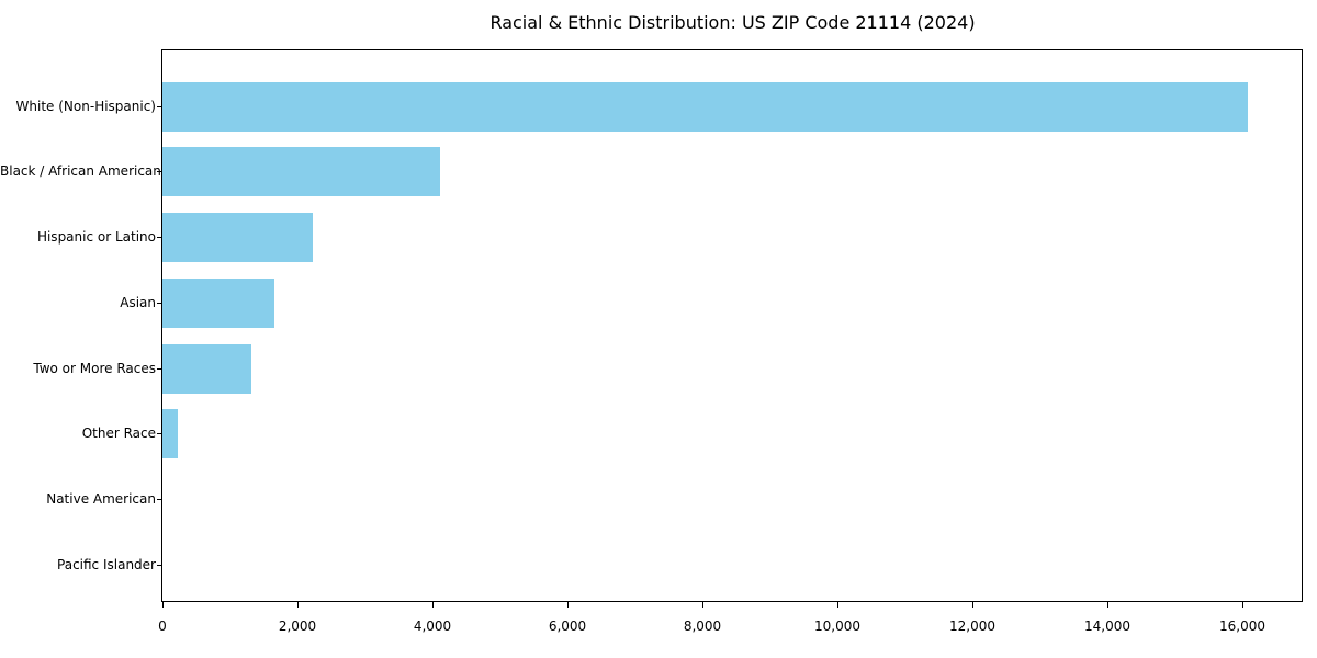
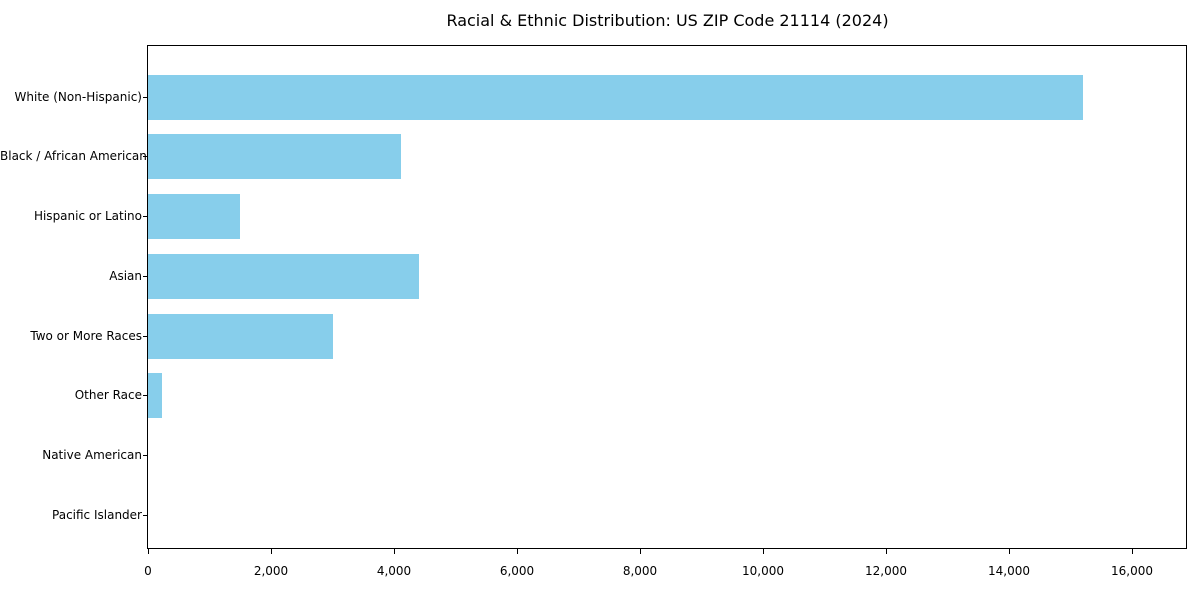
White (Non-Hispanic): 16100 -> 15200
Hispanic or Latino: 2200 -> 1500
Asian: 1700 -> 4400
Two or More Races: 1300 -> 3000
